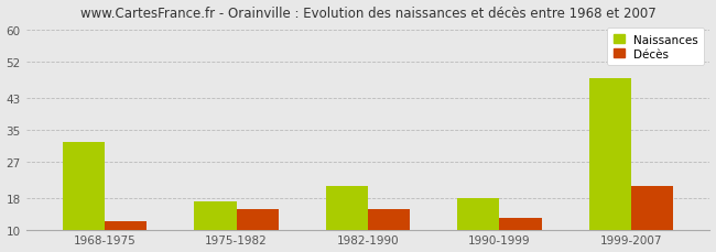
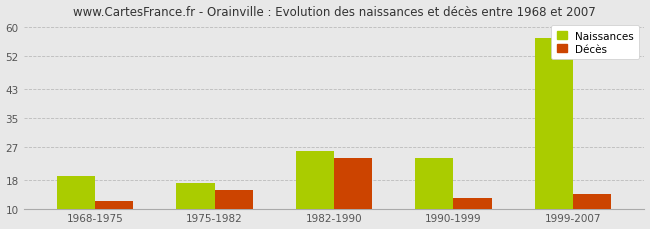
Naissances/1968-1975: 32 -> 19
Naissances/1982-1990: 21 -> 26
Décès/1982-1990: 15 -> 24
Naissances/1990-1999: 18 -> 24
Naissances/1999-2007: 48 -> 57
Décès/1999-2007: 21 -> 14
